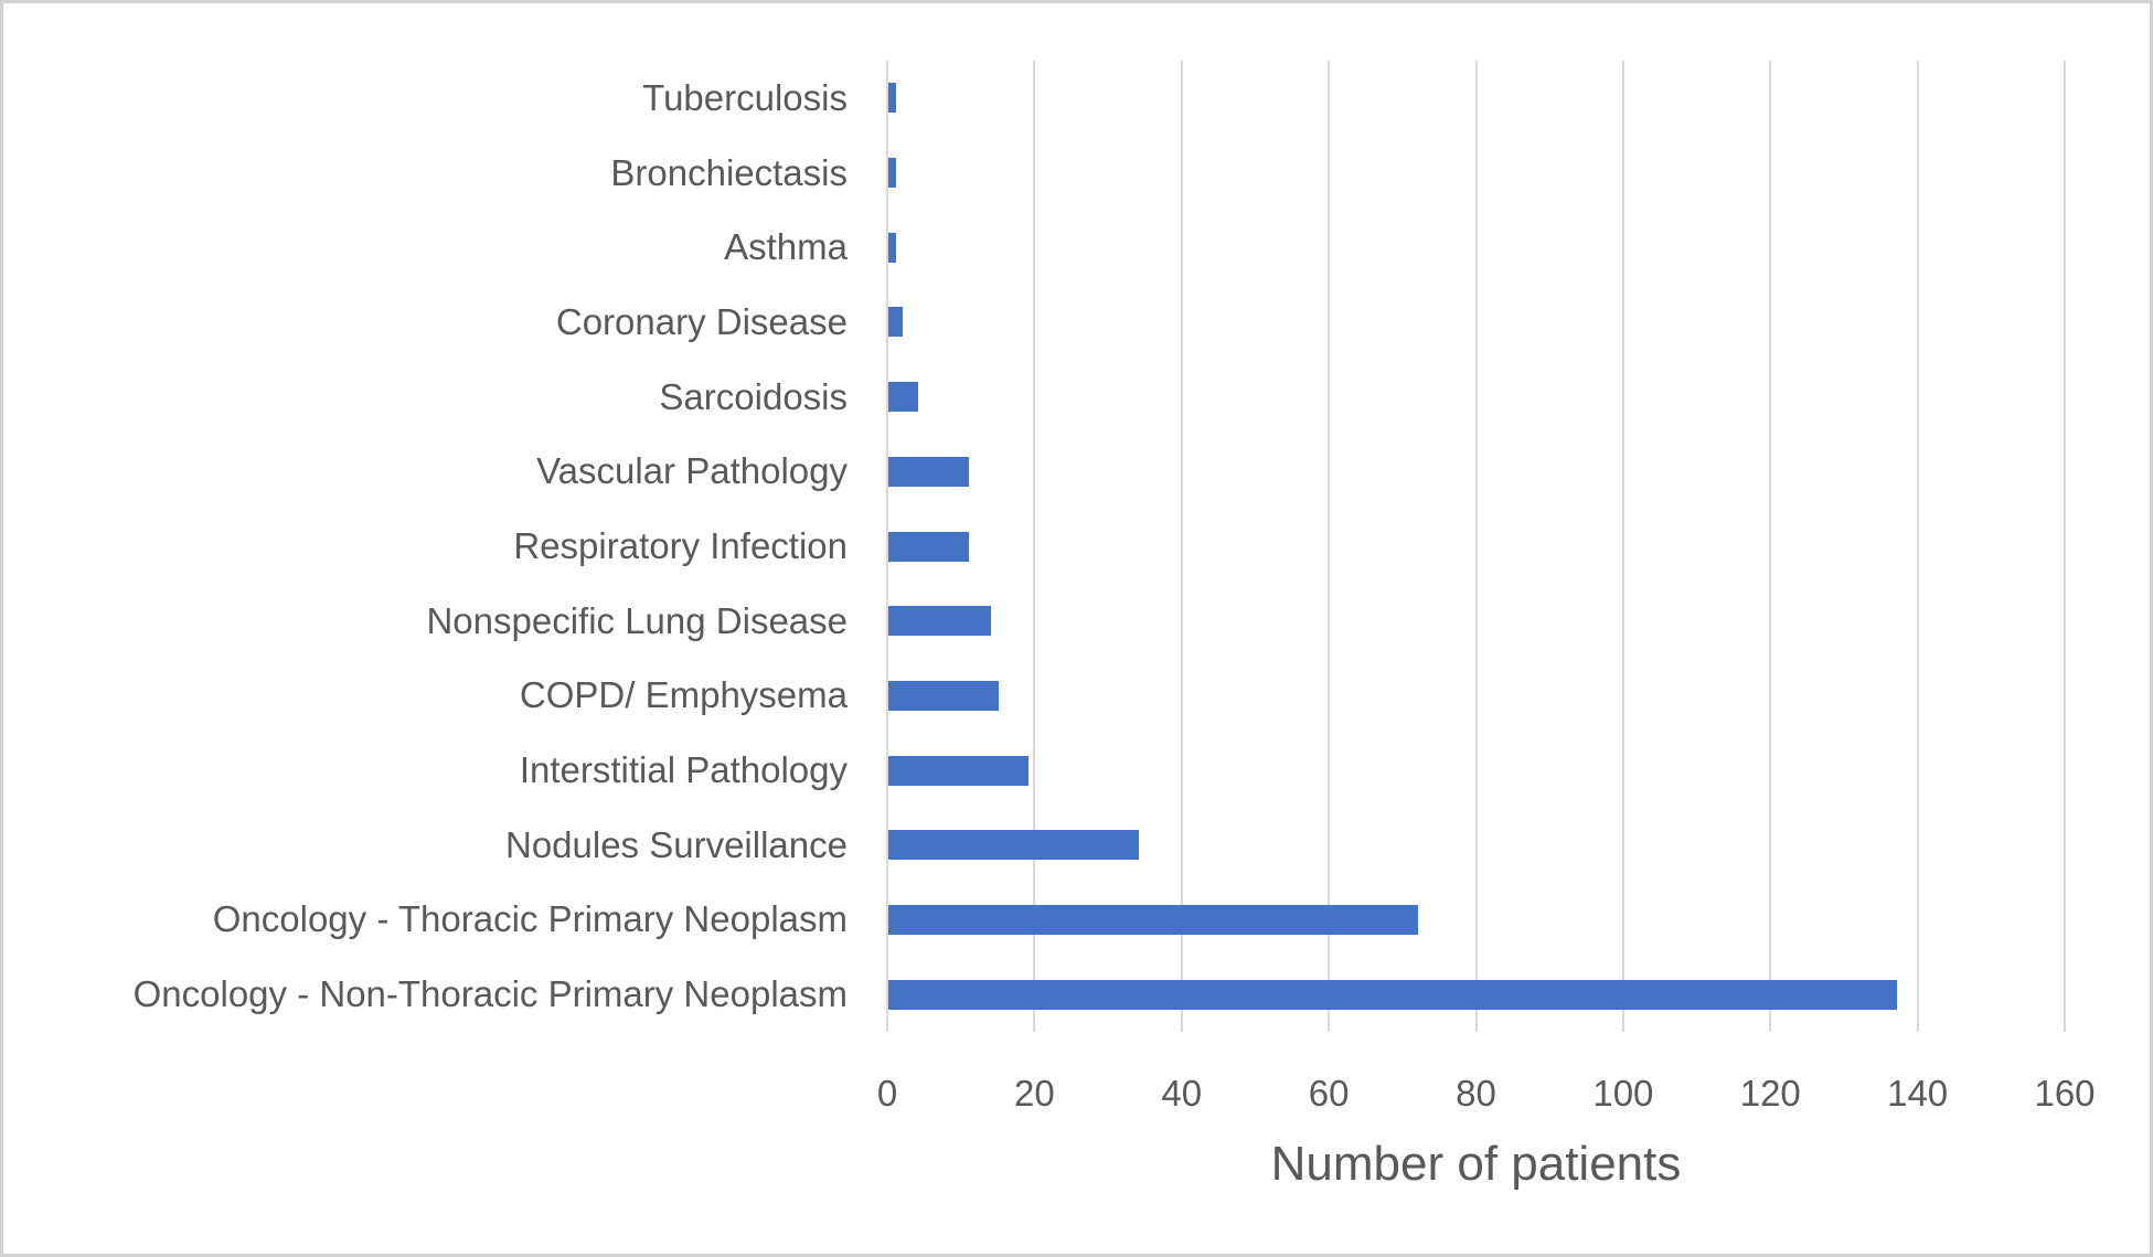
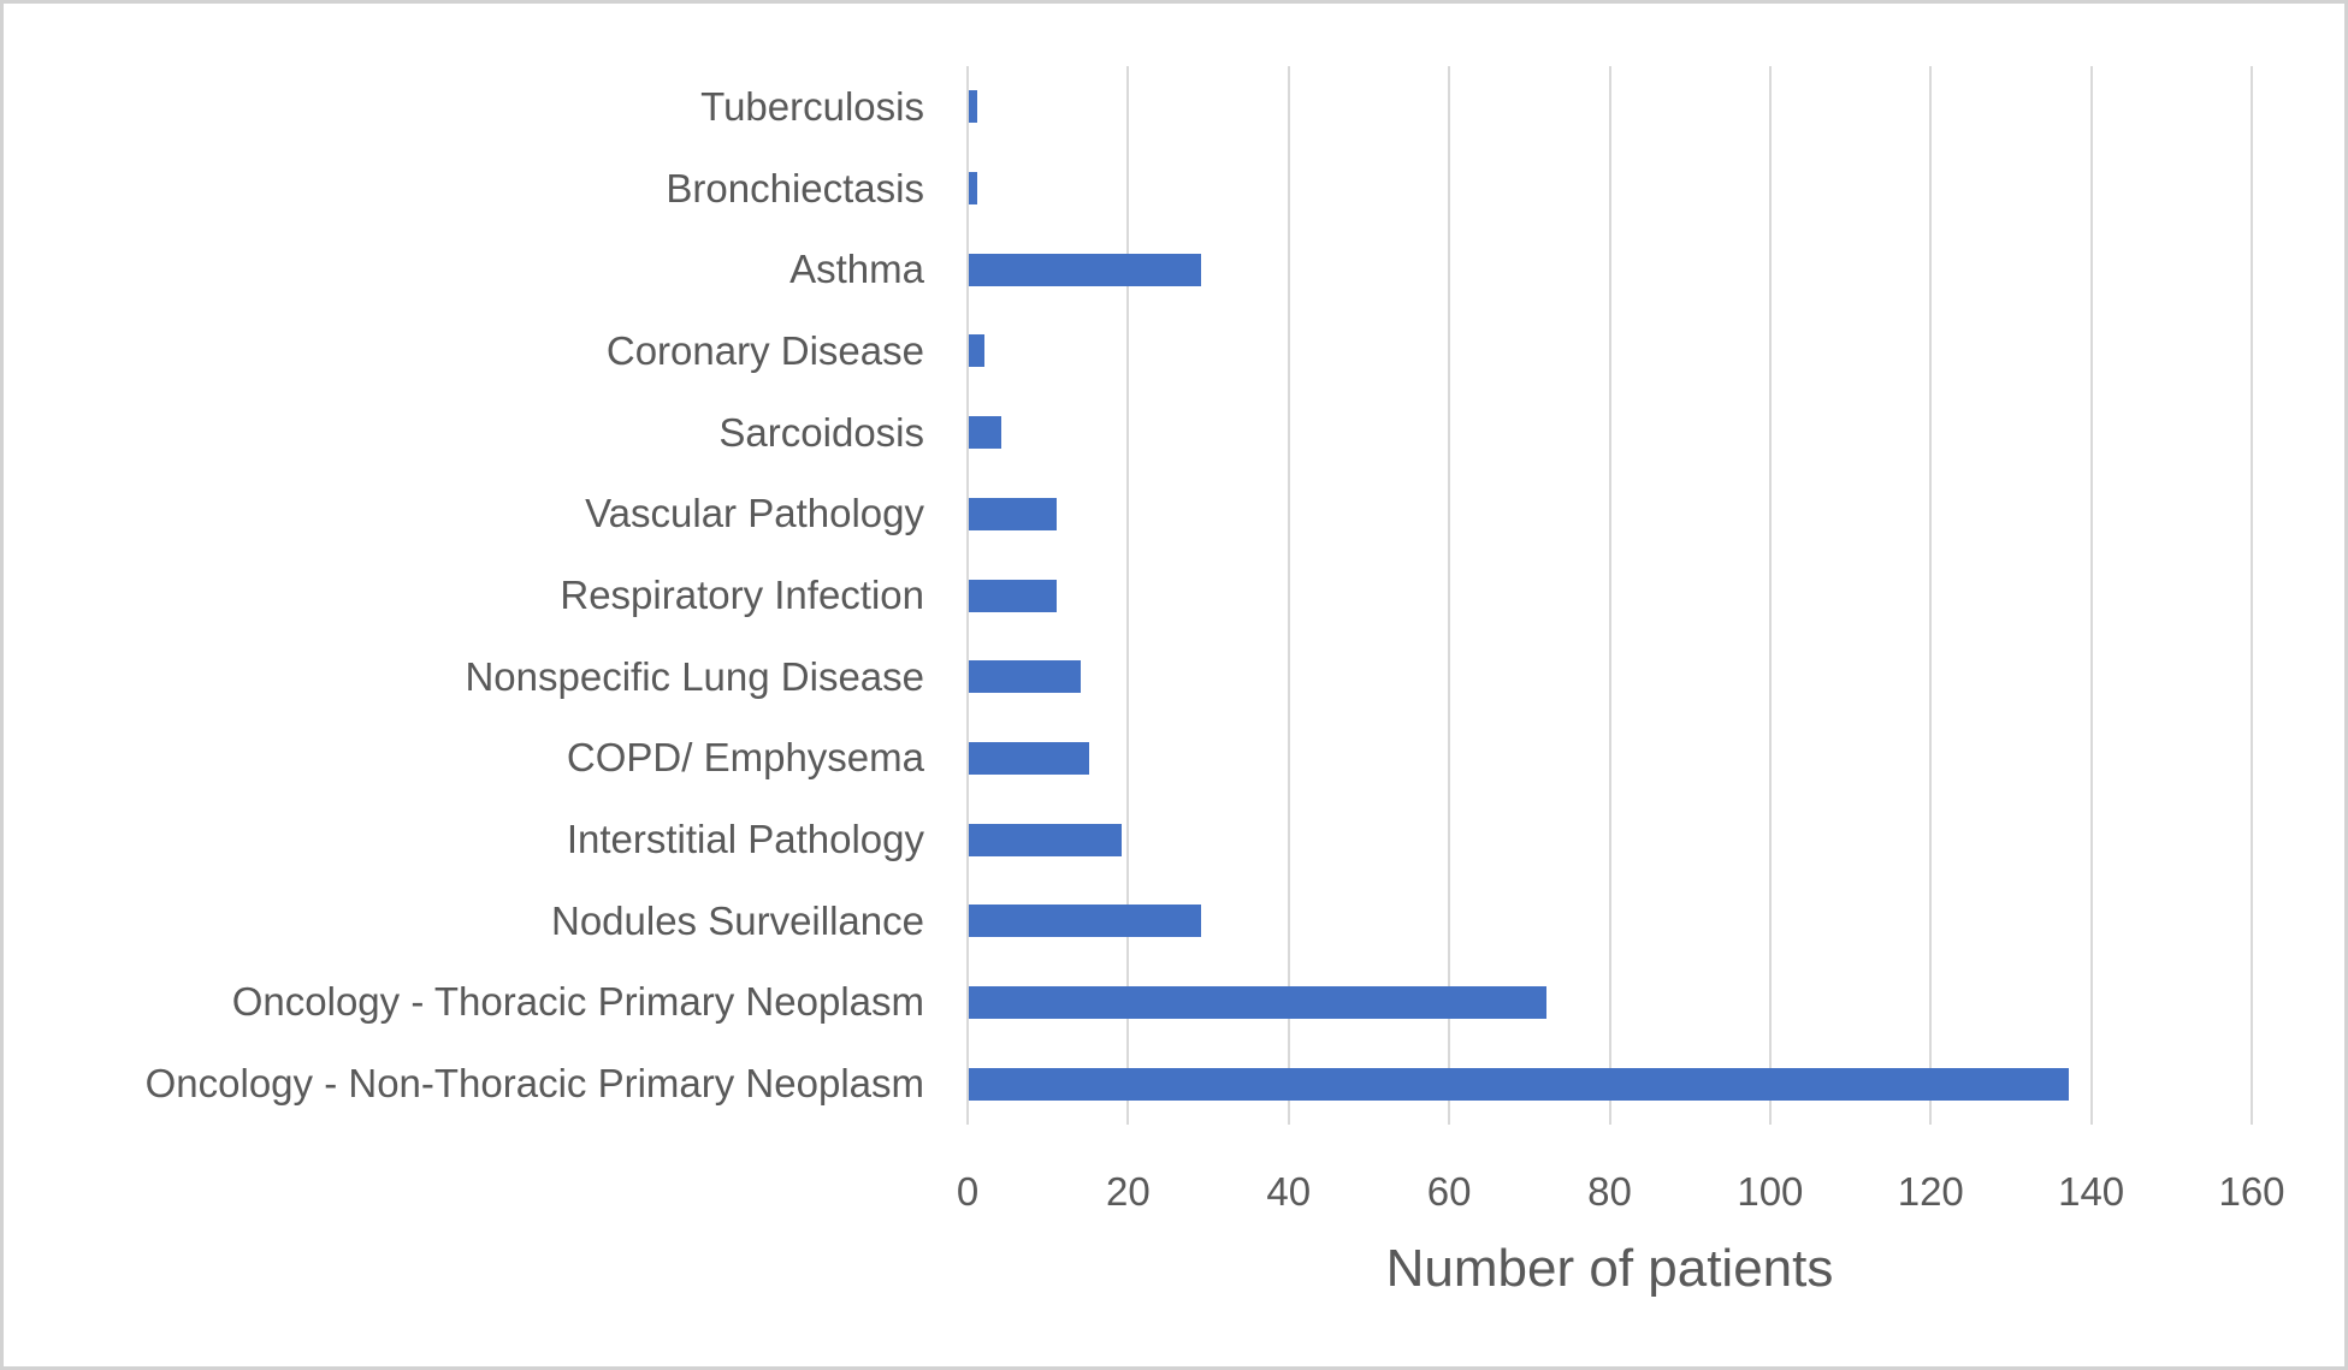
Asthma: 1 -> 29
Nodules Surveillance: 34 -> 29
